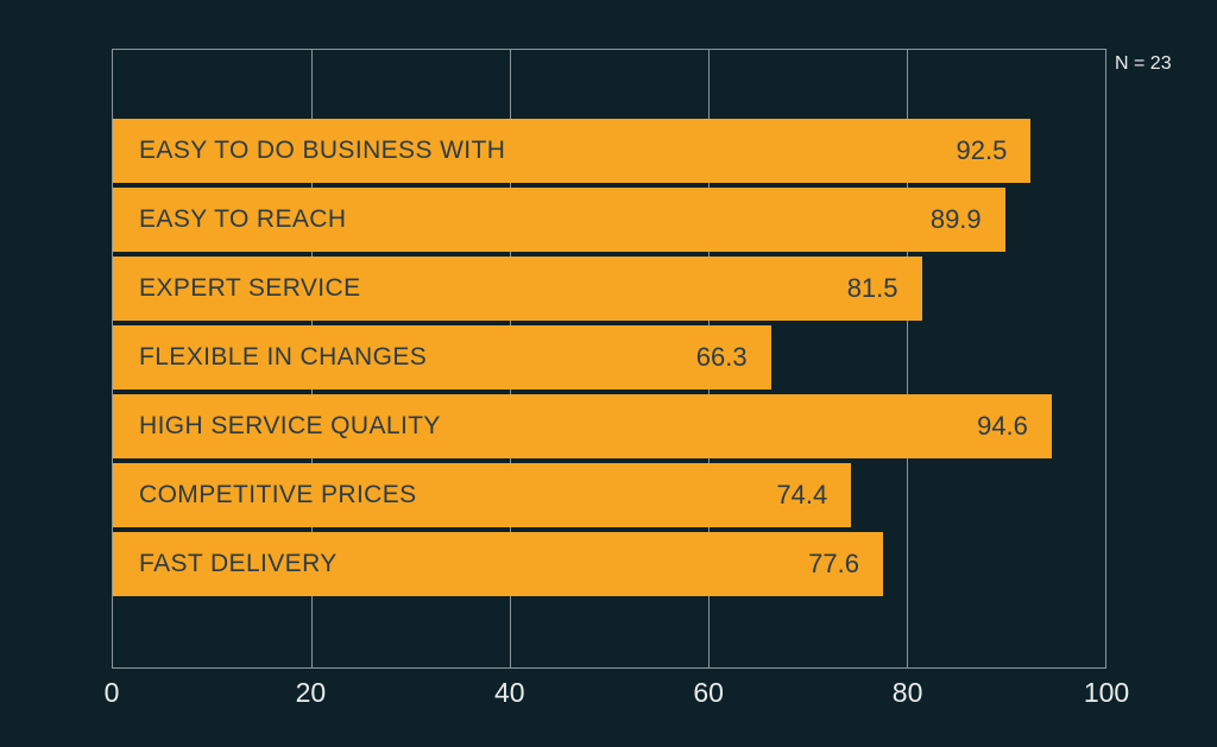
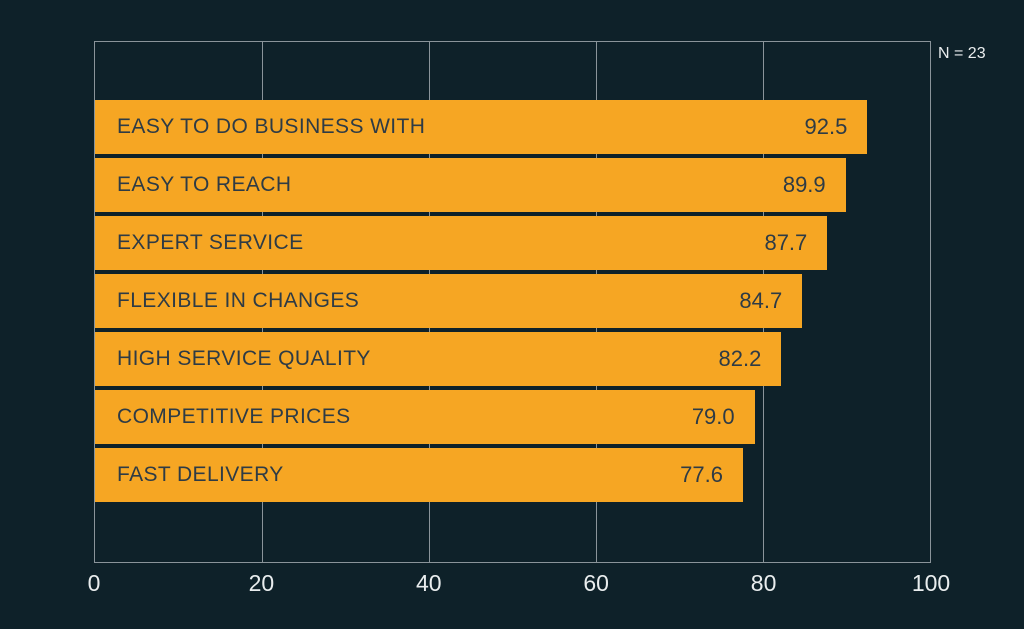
EXPERT SERVICE: 81.5 -> 87.7
FLEXIBLE IN CHANGES: 66.3 -> 84.7
HIGH SERVICE QUALITY: 94.6 -> 82.2
COMPETITIVE PRICES: 74.4 -> 79.0
